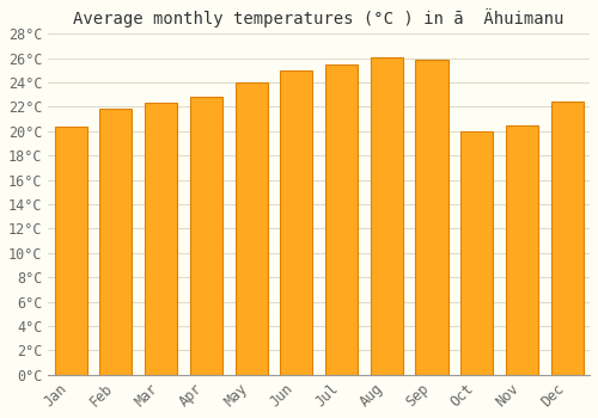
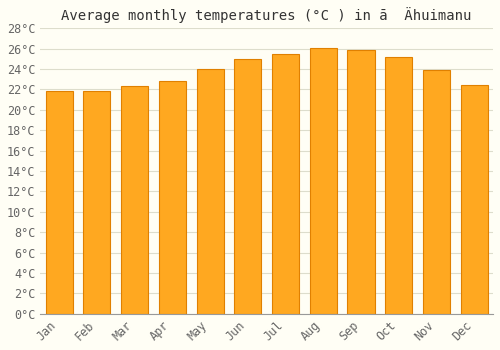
Jan: 20.4°C -> 21.8°C
Oct: 20.0°C -> 25.2°C
Nov: 20.5°C -> 23.9°C
